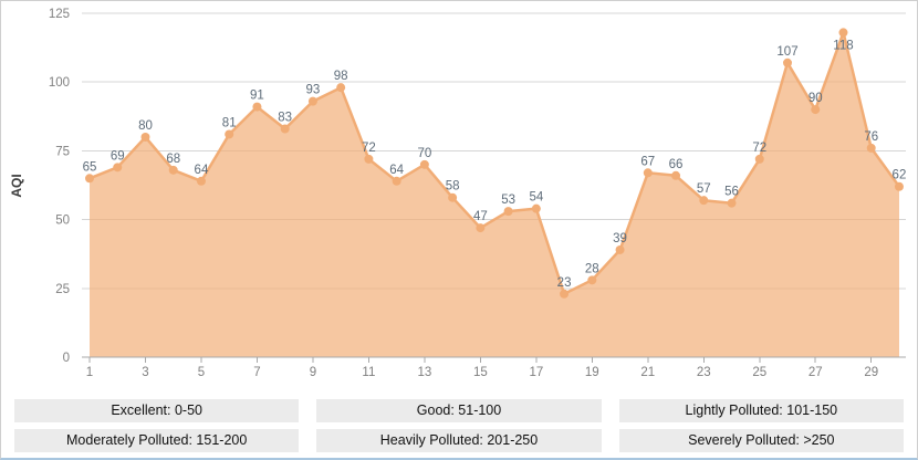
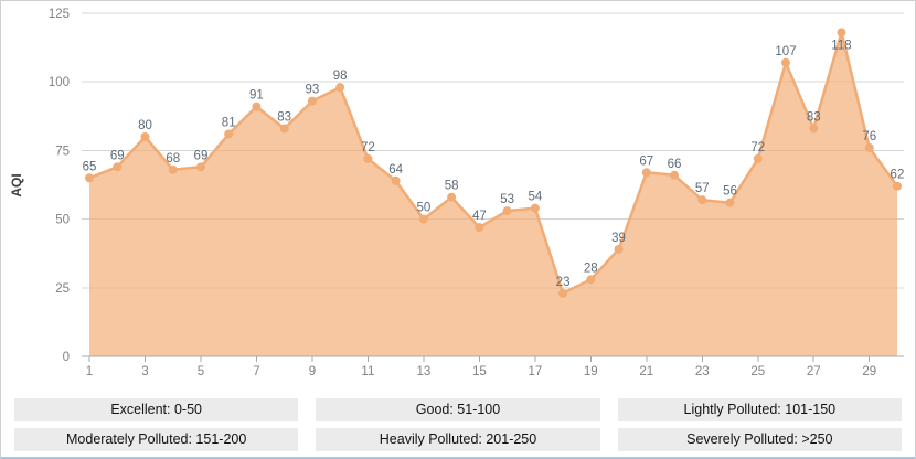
5: 64 -> 69
13: 70 -> 50
27: 90 -> 83
